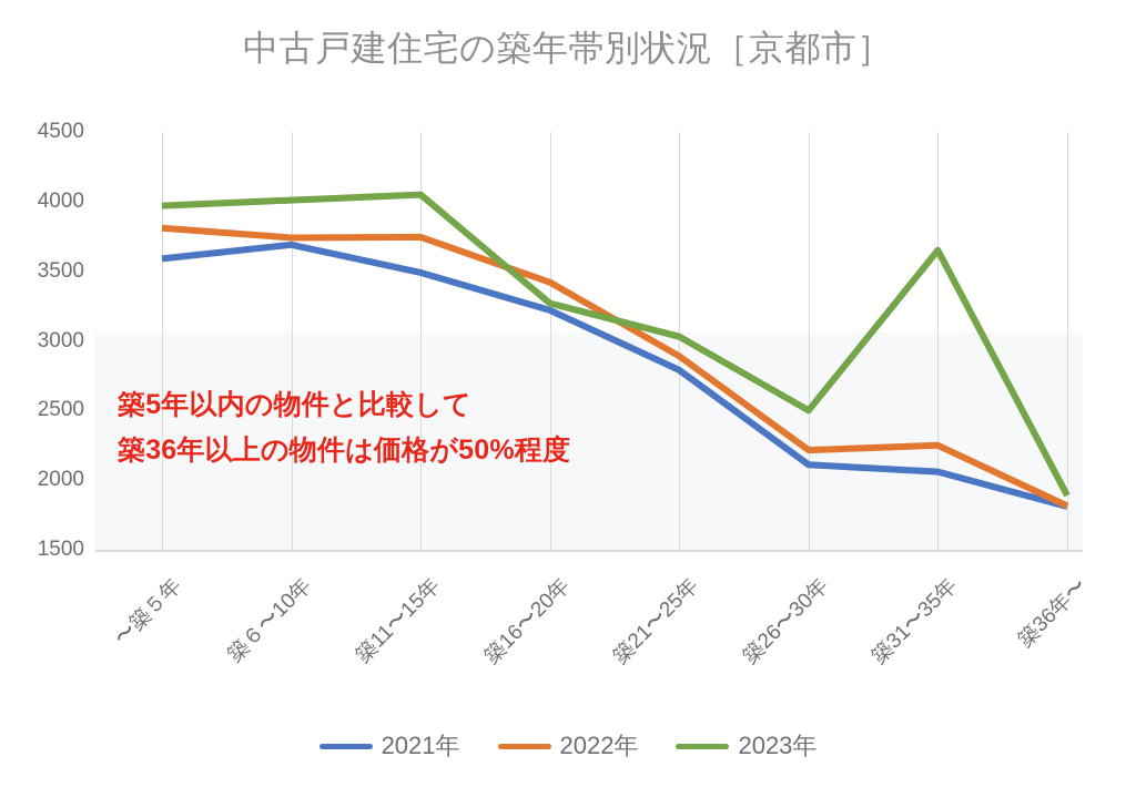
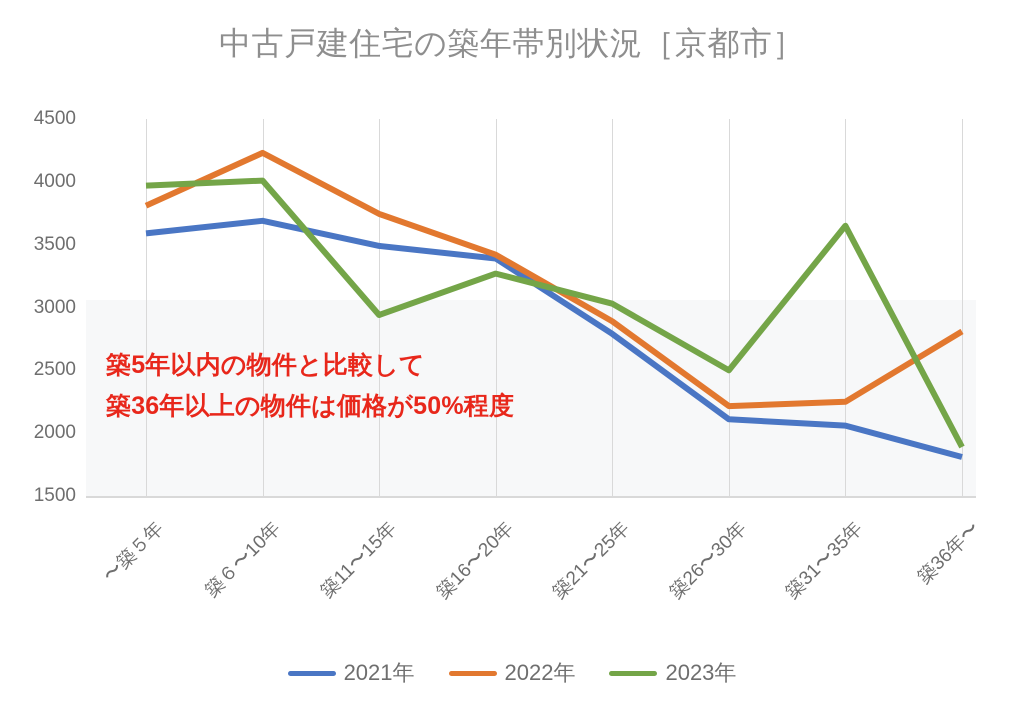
2022年/築６〜10年: 3740 -> 4230
2023年/築11〜15年: 4050 -> 2940
2021年/築16〜20年: 3220 -> 3390
2022年/築36年〜: 1820 -> 2810
